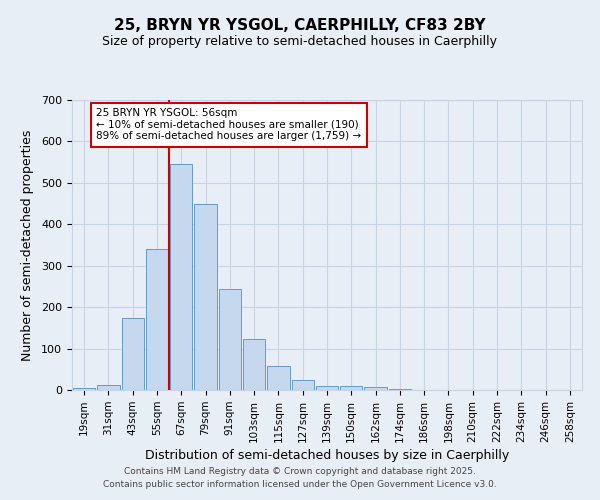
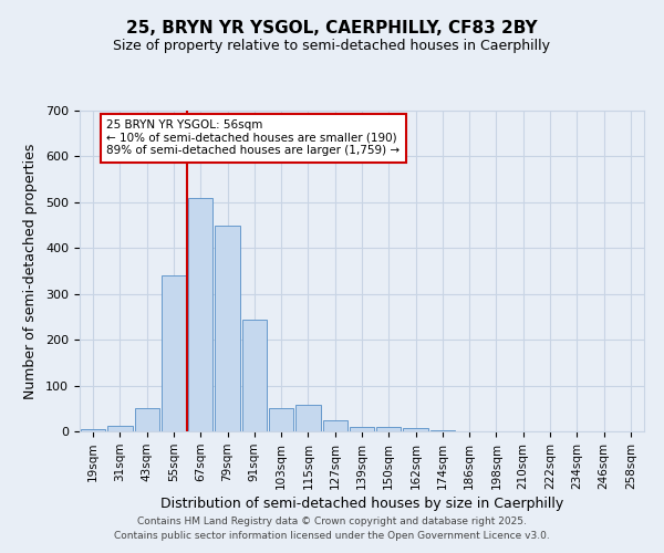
43sqm: 175 -> 50
67sqm: 545 -> 510
103sqm: 124 -> 50
